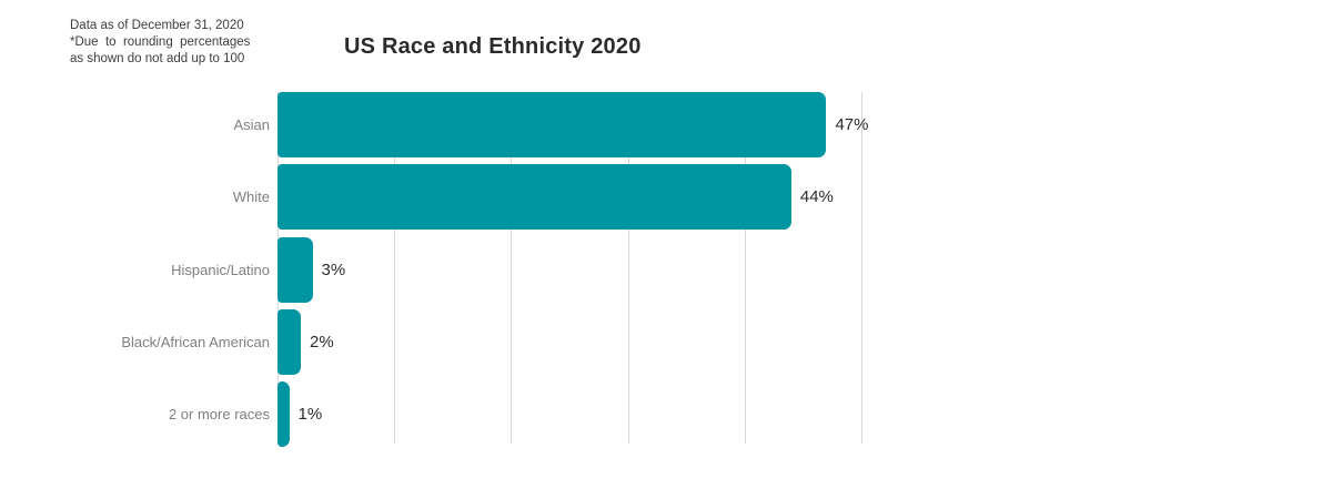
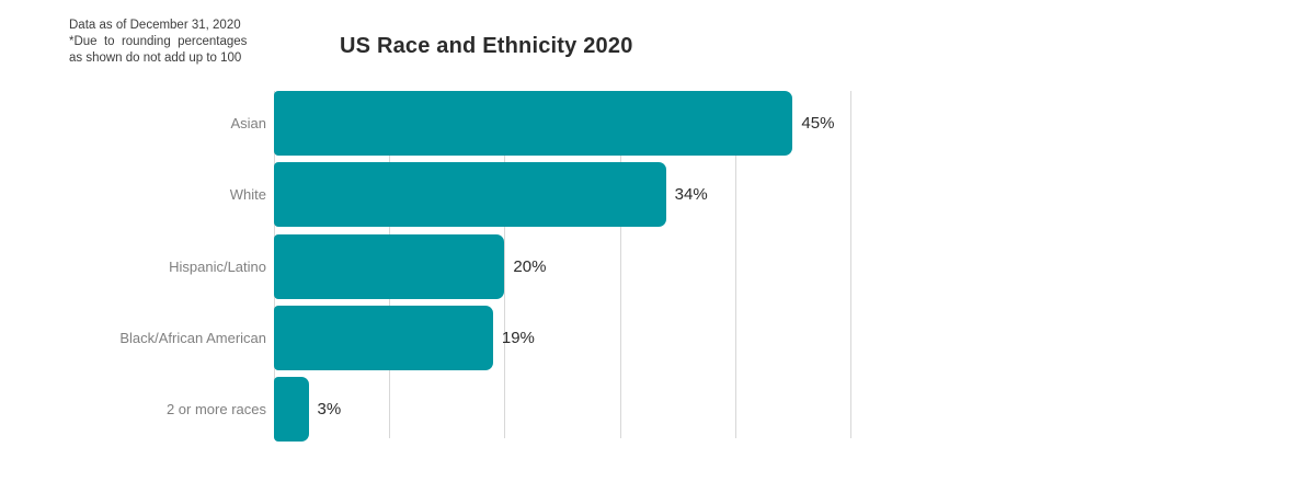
Asian: 47% -> 45%
White: 44% -> 34%
Hispanic/Latino: 3% -> 20%
Black/African American: 2% -> 19%
2 or more races: 1% -> 3%
